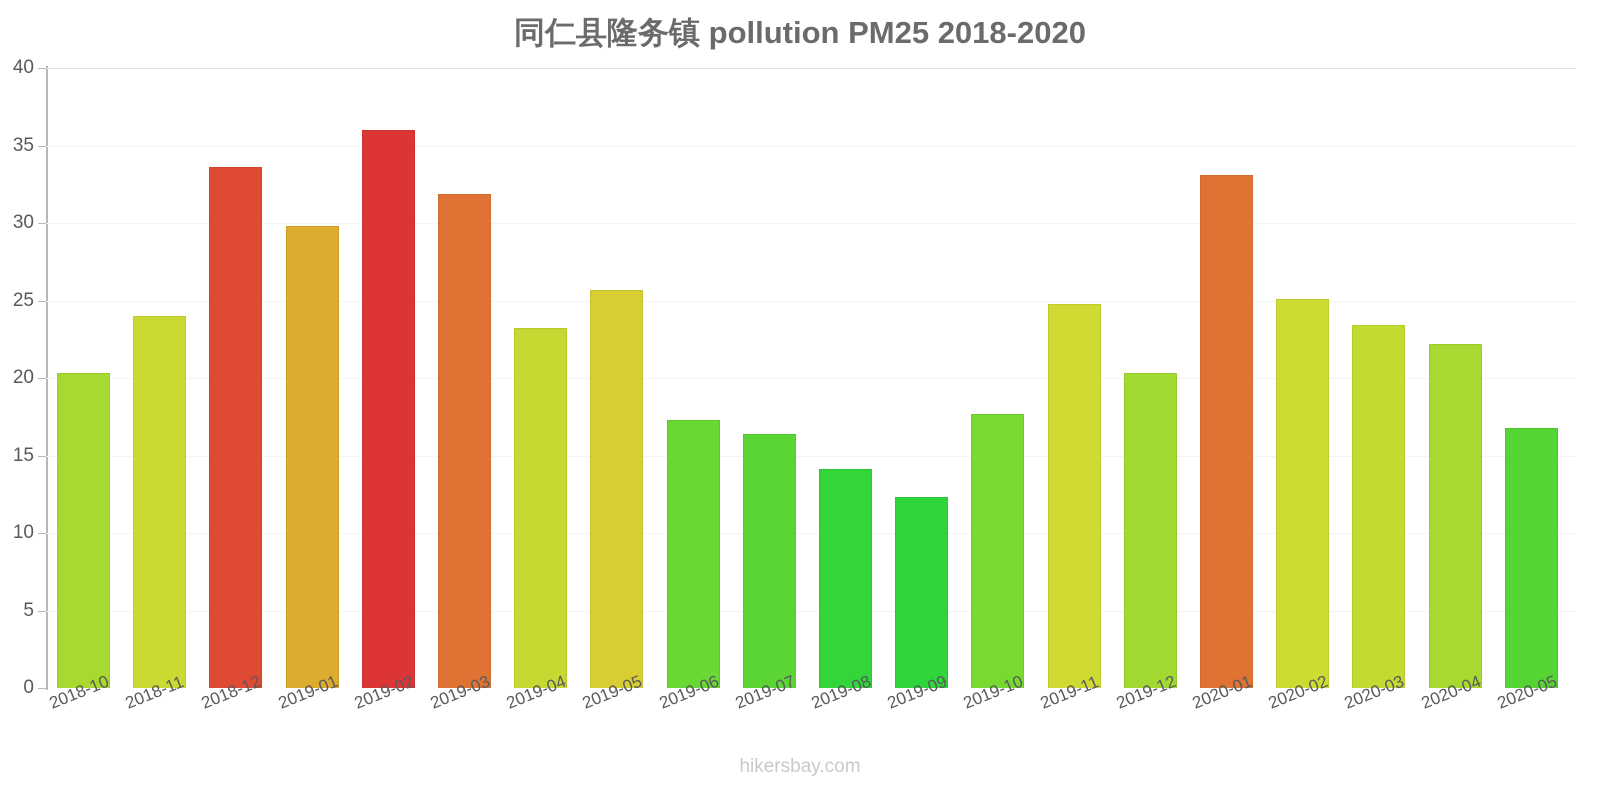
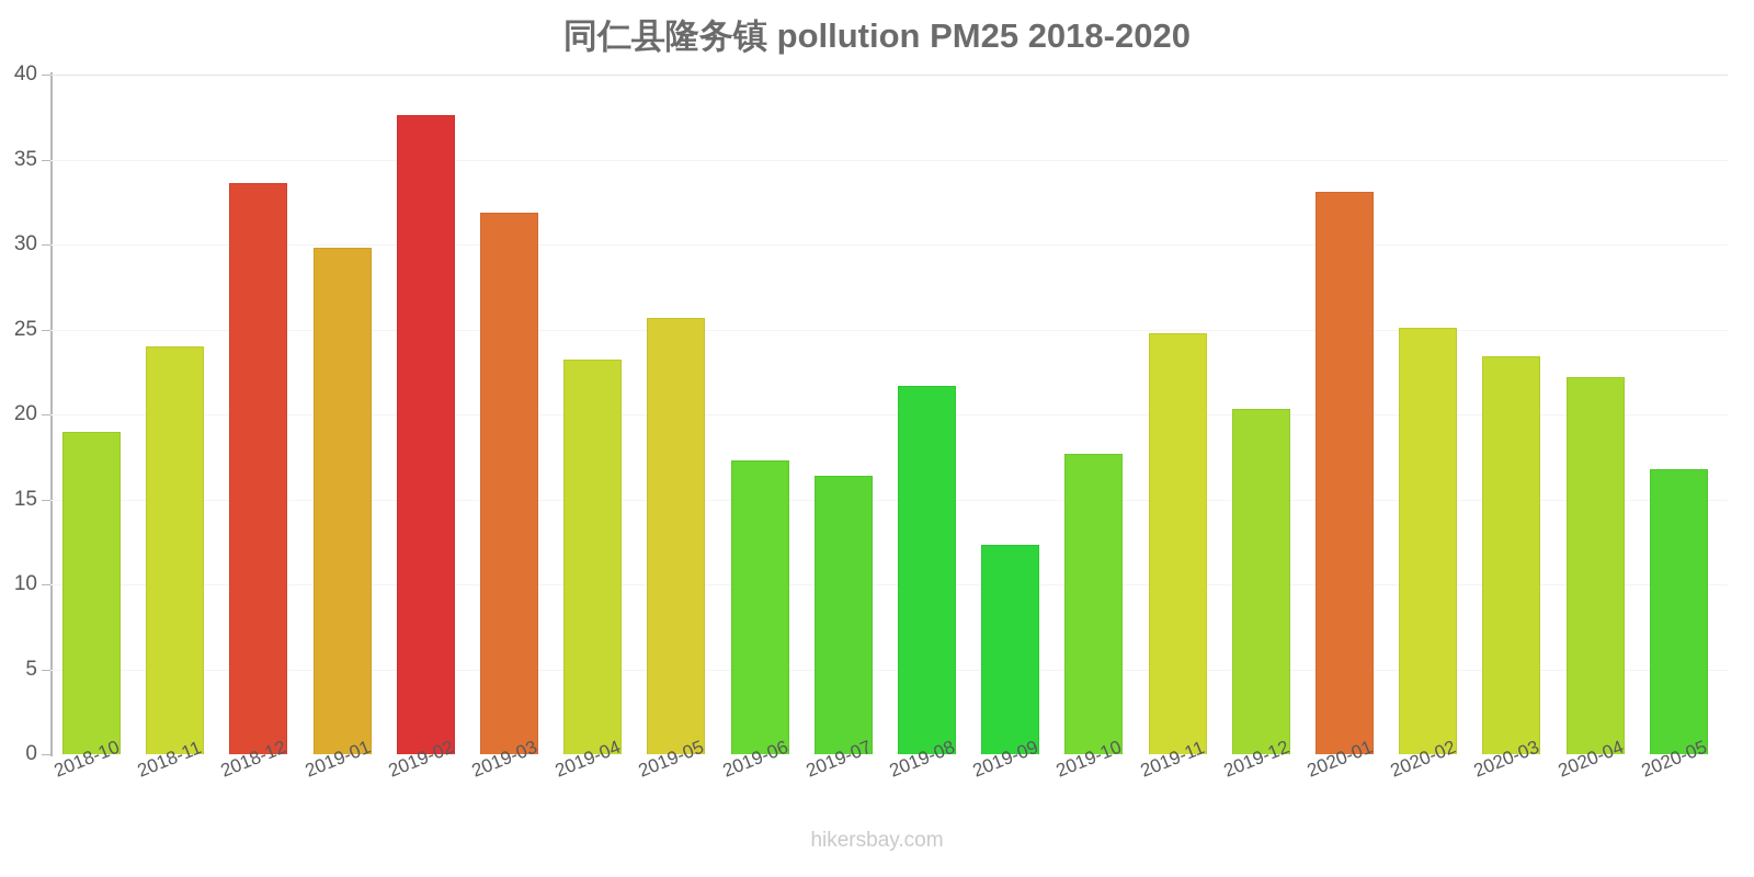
2018-10: 20.3 -> 19.0
2019-02: 36.0 -> 37.6
2019-08: 14.1 -> 21.7
